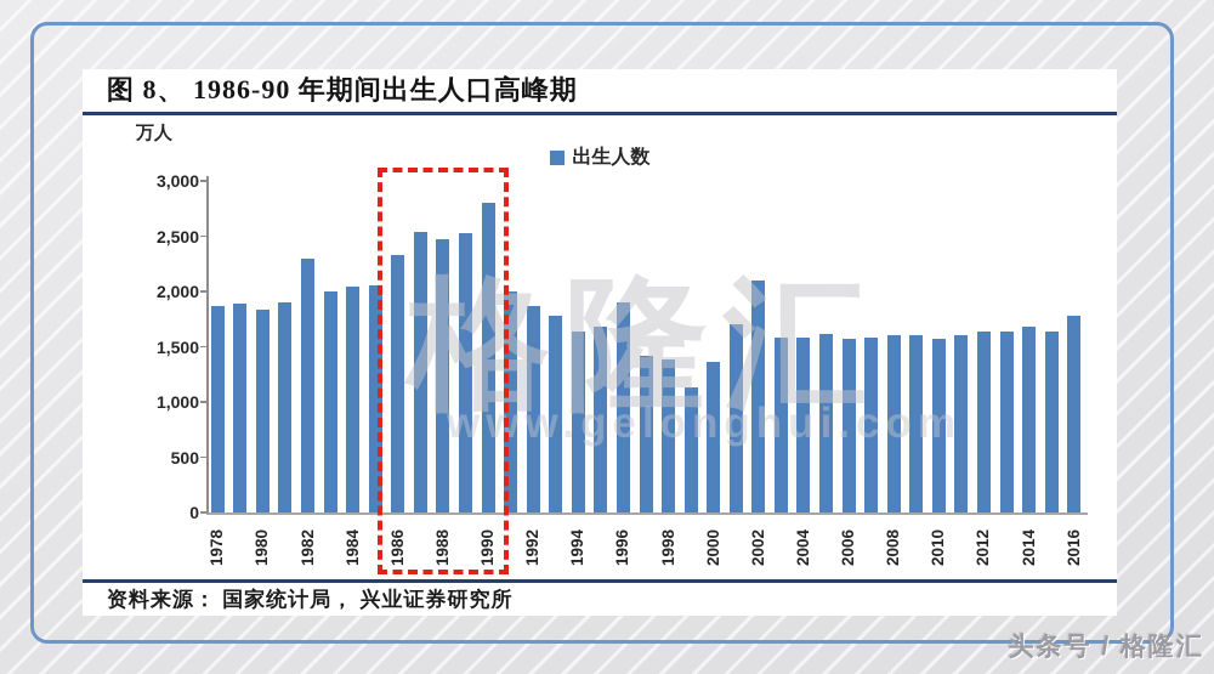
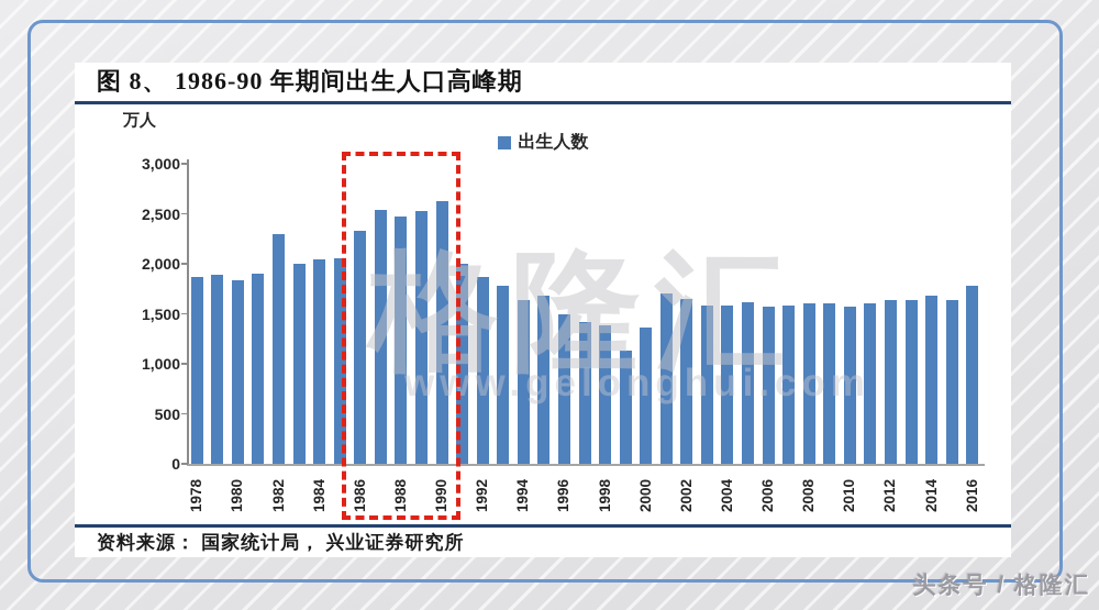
1990: 2800 -> 2600
1996: 1900 -> 1500
2002: 2100 -> 1600
